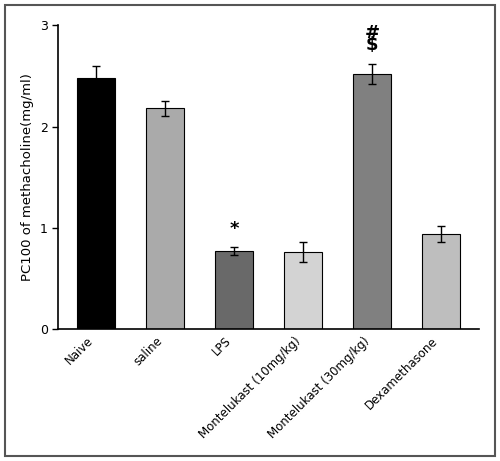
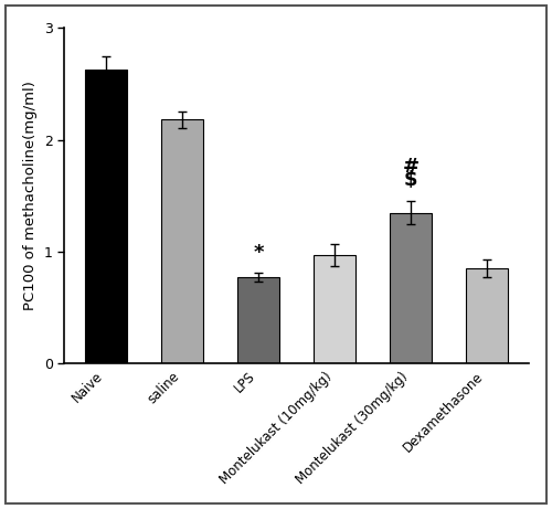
Naive: 2.48 -> 2.63
Montelukast (10mg/kg): 0.76 -> 0.97
Montelukast (30mg/kg): 2.52 -> 1.35
Dexamethasone: 0.94 -> 0.85
